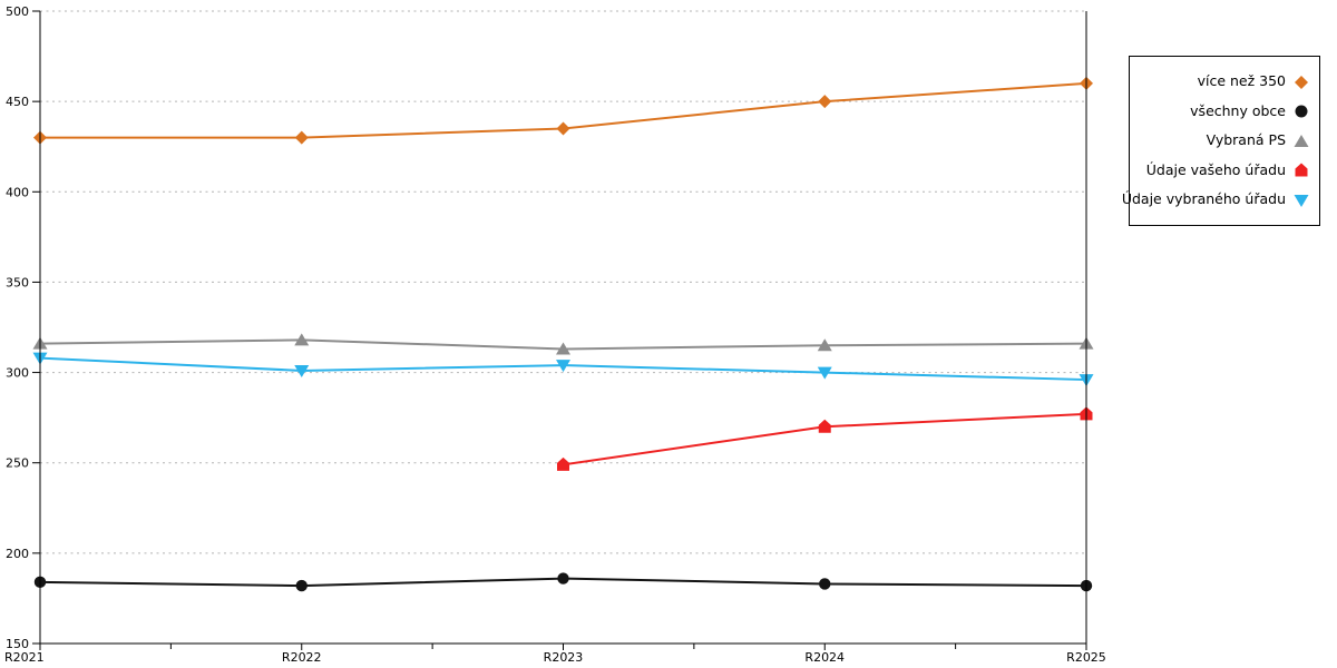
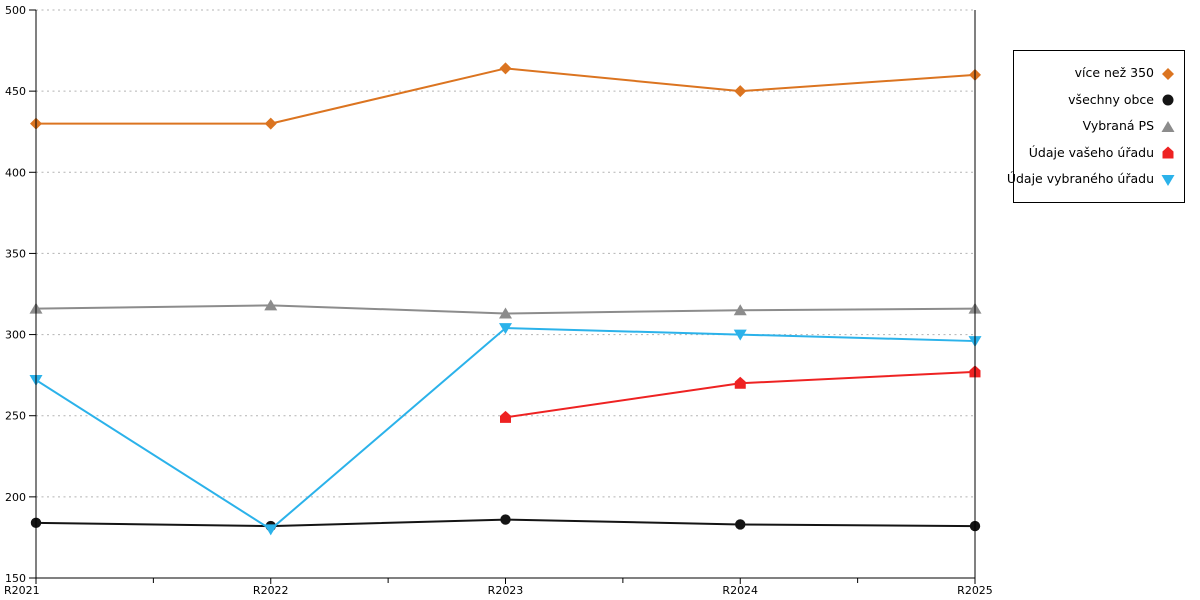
Údaje vybraného úřadu/R2021: 308 -> 272
Údaje vybraného úřadu/R2022: 301 -> 180
více než 350/R2023: 435 -> 464
